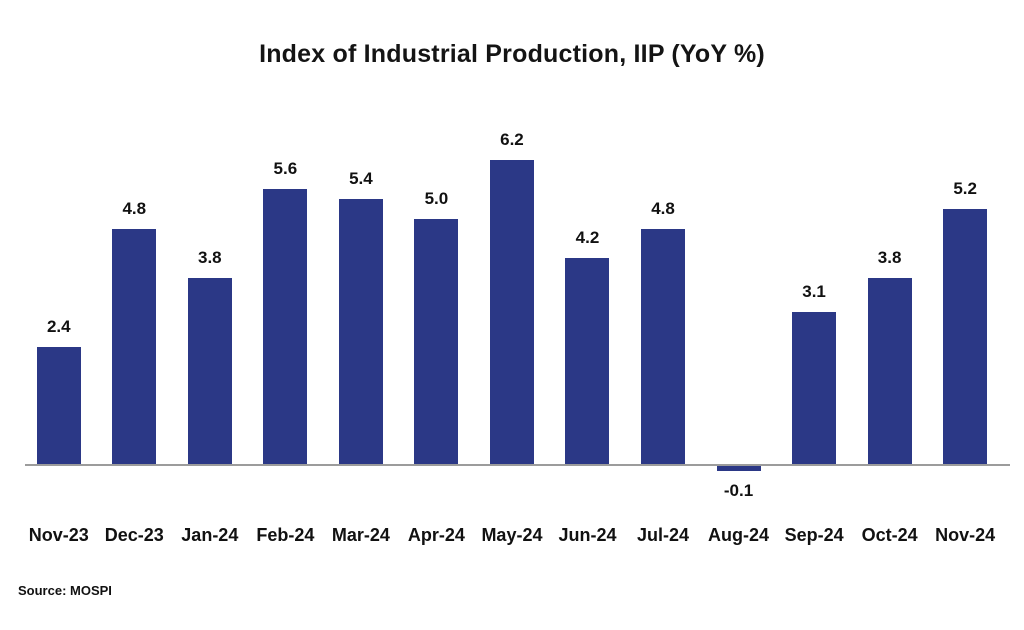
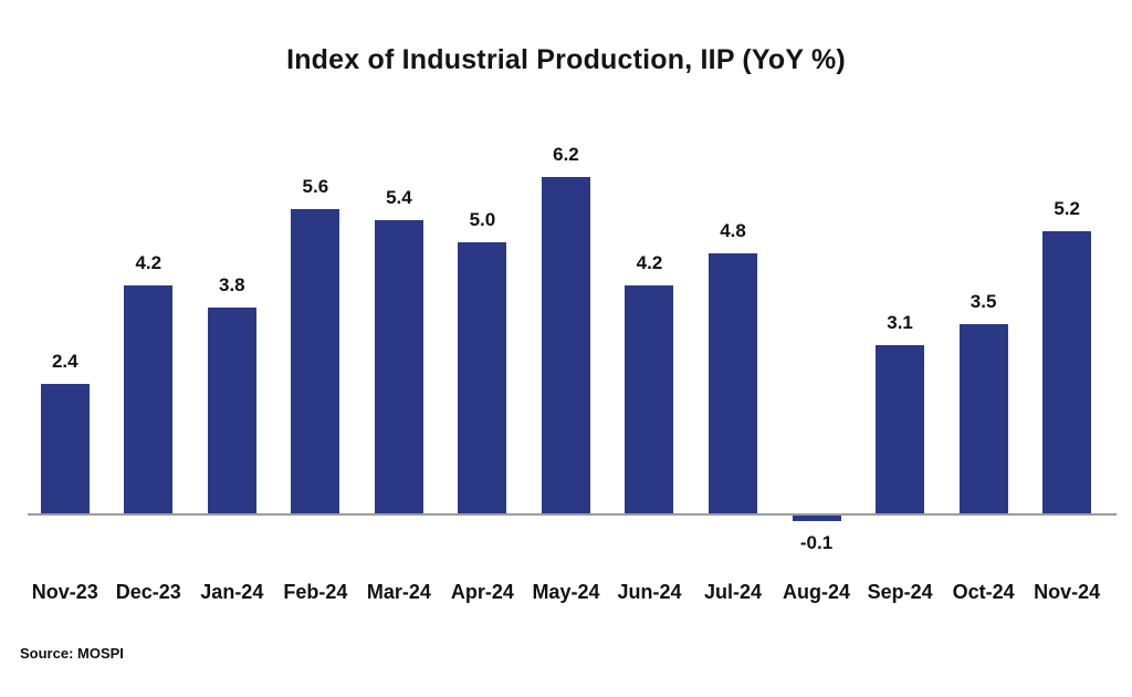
Dec-23: 4.8 -> 4.2
Oct-24: 3.8 -> 3.5
